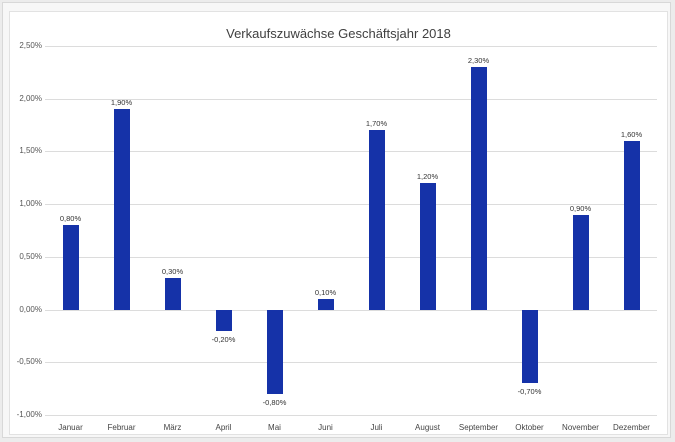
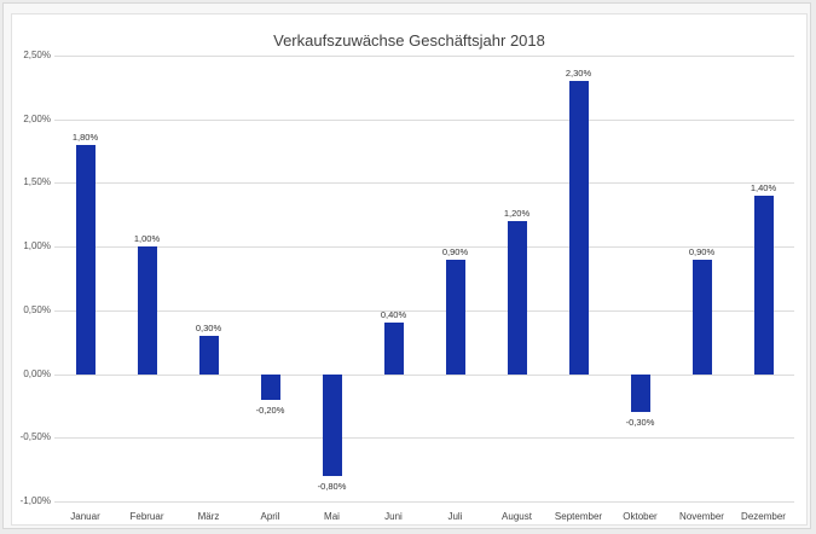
Januar: 0,80% -> 1,80%
Februar: 1,90% -> 1,00%
Juni: 0,10% -> 0,40%
Juli: 1,70% -> 0,90%
Oktober: -0,70% -> -0,30%
Dezember: 1,60% -> 1,40%
